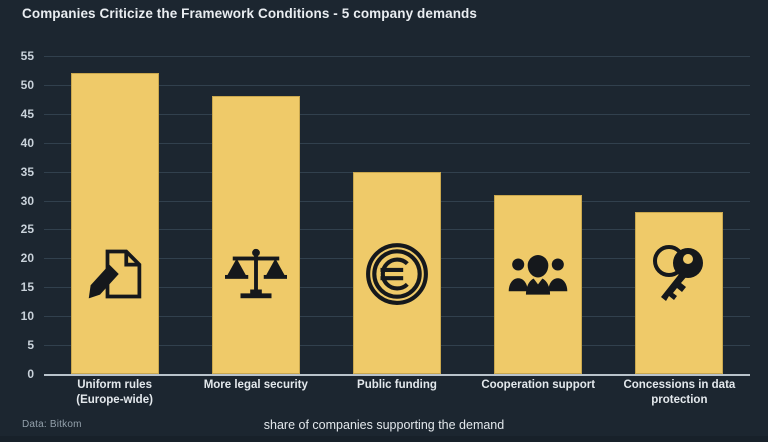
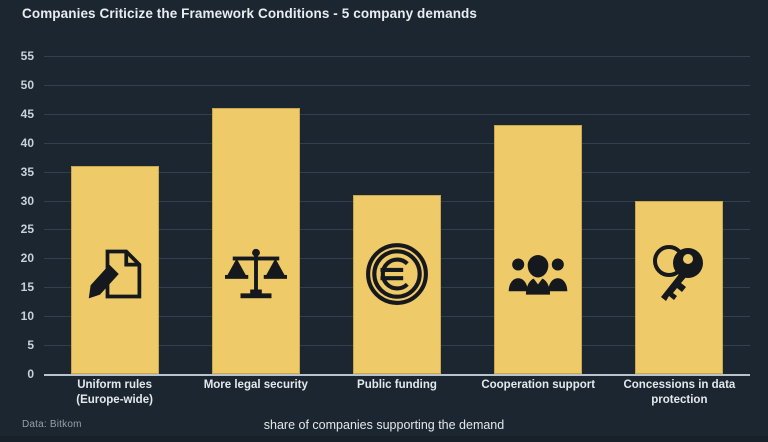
Uniform rules (Europe-wide): 52 -> 36
More legal security: 48 -> 46
Public funding: 35 -> 31
Cooperation support: 31 -> 43
Concessions in data protection: 28 -> 30
